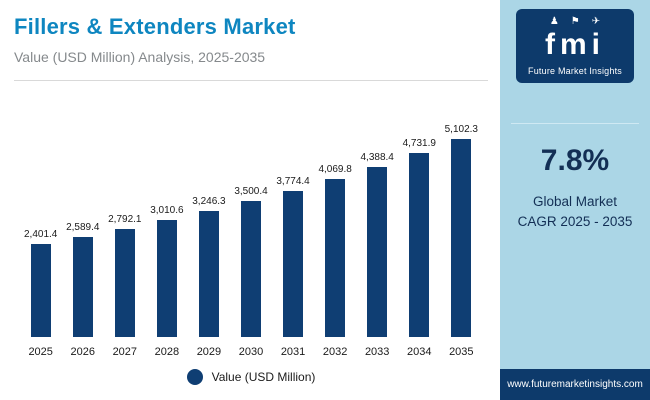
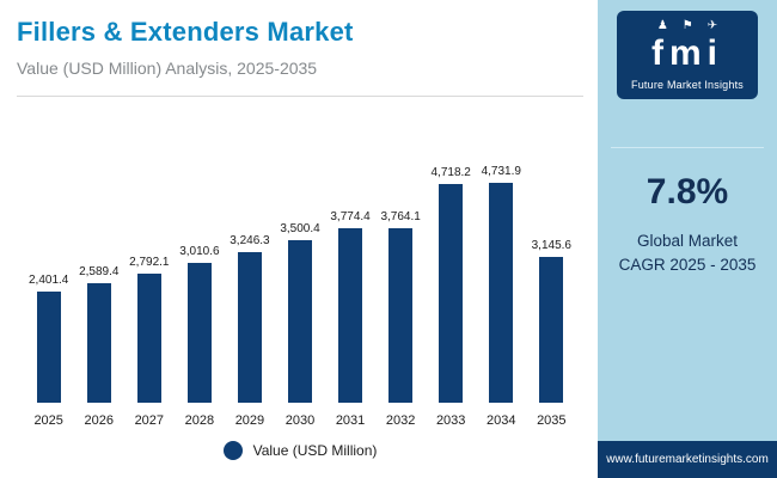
2032: 4,069.8 -> 3,764.1
2033: 4,388.4 -> 4,718.2
2035: 5,102.3 -> 3,145.6
